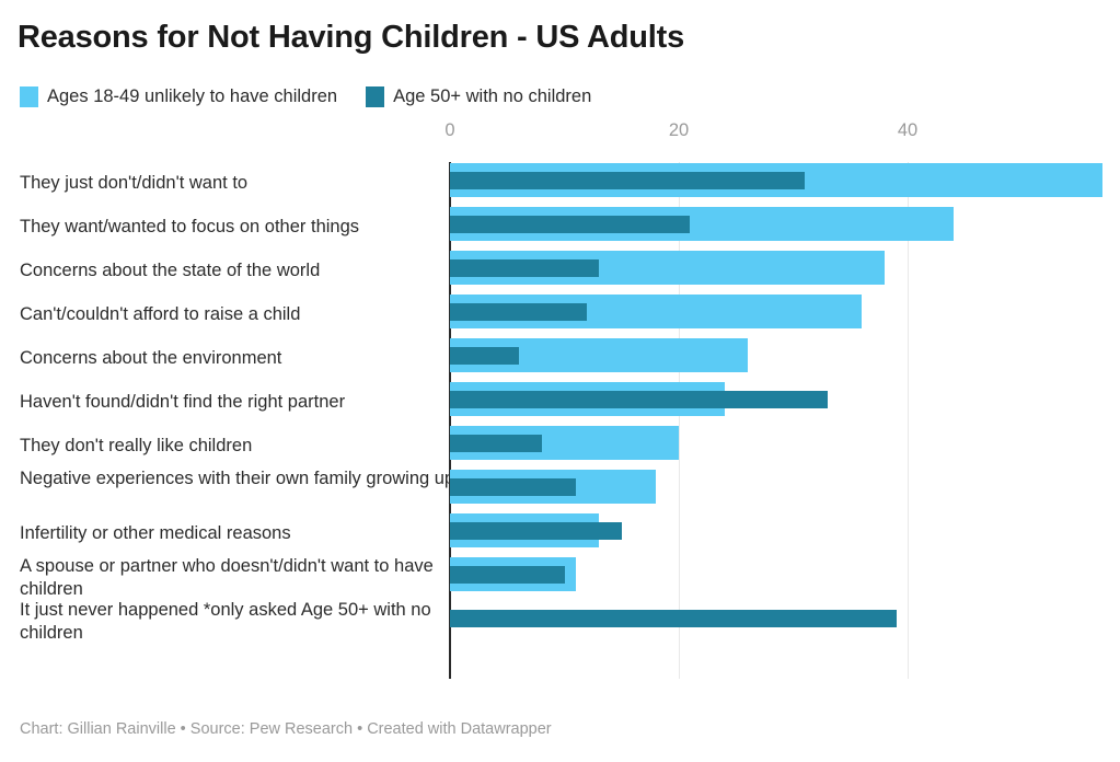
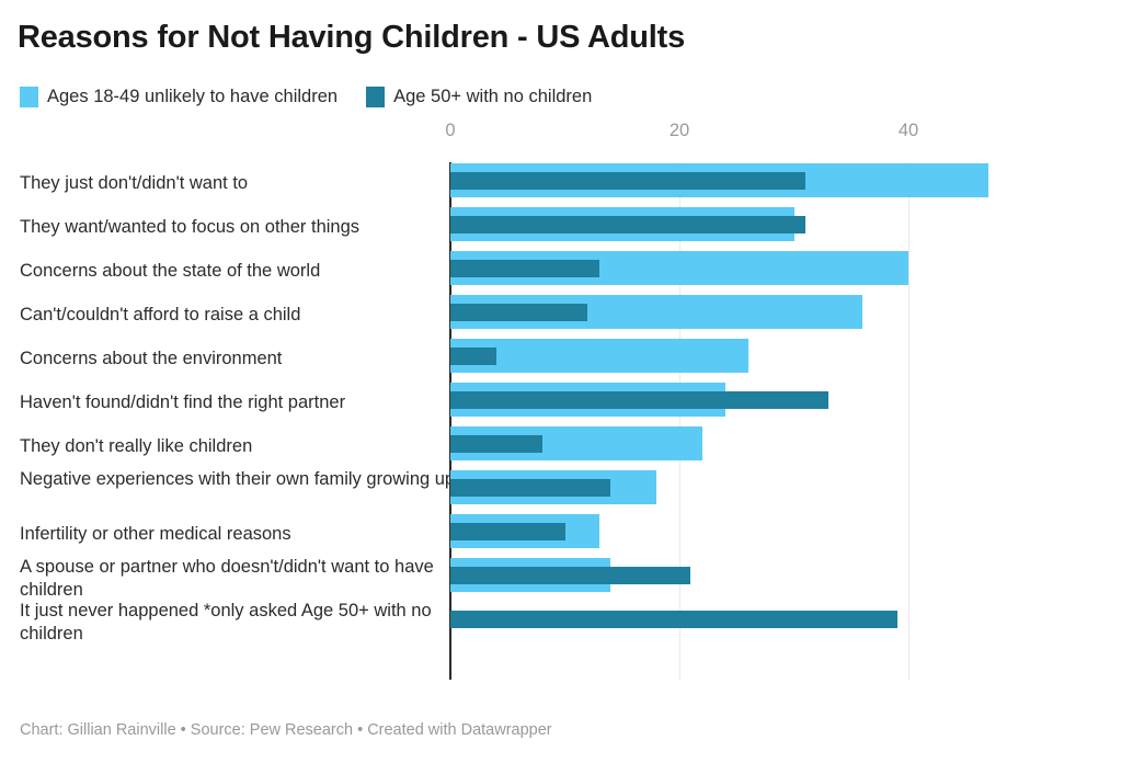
Ages 18-49 unlikely to have children/They just don't/didn't want to: 57 -> 47
Ages 18-49 unlikely to have children/They want/wanted to focus on other things: 44 -> 30
Age 50+ with no children/They want/wanted to focus on other things: 21 -> 31
Ages 18-49 unlikely to have children/Concerns about the state of the world: 38 -> 40
Age 50+ with no children/Concerns about the environment: 6 -> 4
Ages 18-49 unlikely to have children/They don't really like children: 20 -> 22
Age 50+ with no children/Negative experiences with their own family growing up: 11 -> 14
Age 50+ with no children/Infertility or other medical reasons: 15 -> 10
Ages 18-49 unlikely to have children/A spouse or partner who doesn't/didn't want to have children: 11 -> 14
Age 50+ with no children/A spouse or partner who doesn't/didn't want to have children: 10 -> 21
